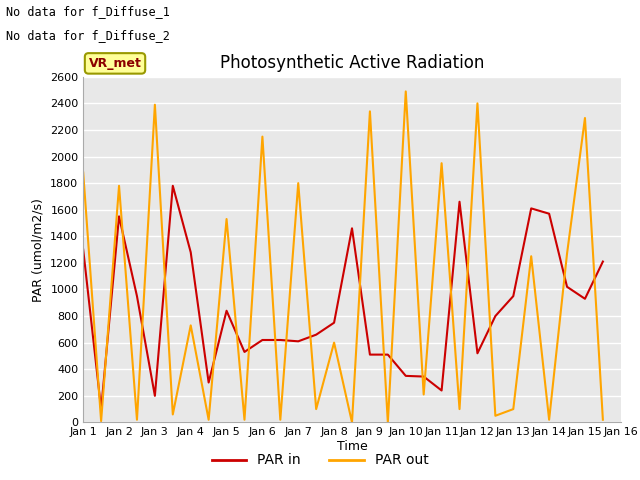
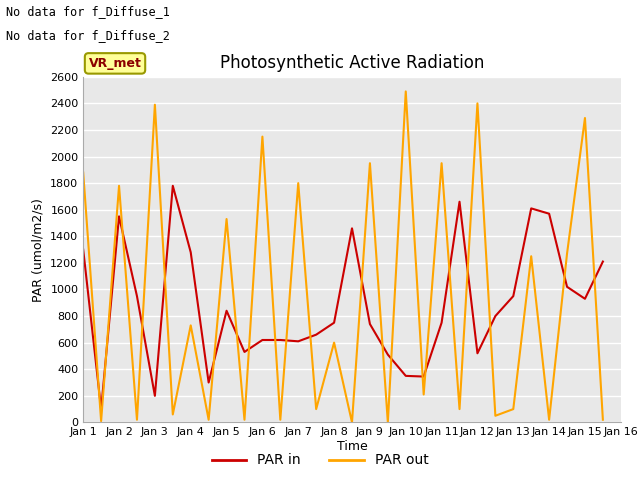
PAR in/Jan 9: 510 -> 740
PAR out/Jan 9: 2340 -> 1950
PAR in/Jan 11: 240 -> 750
